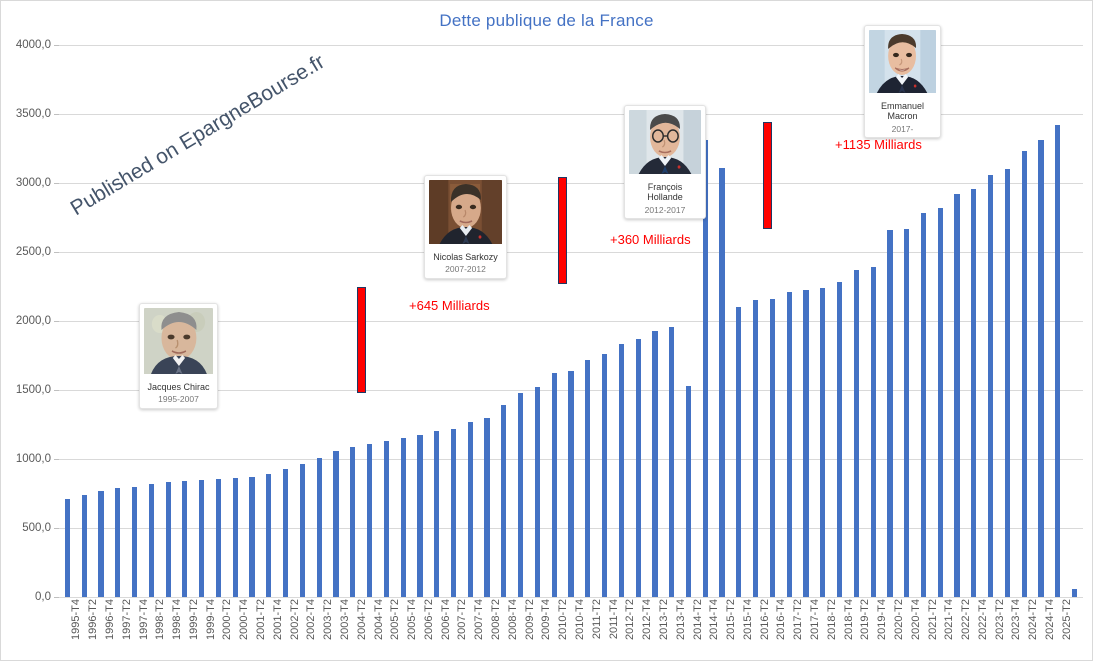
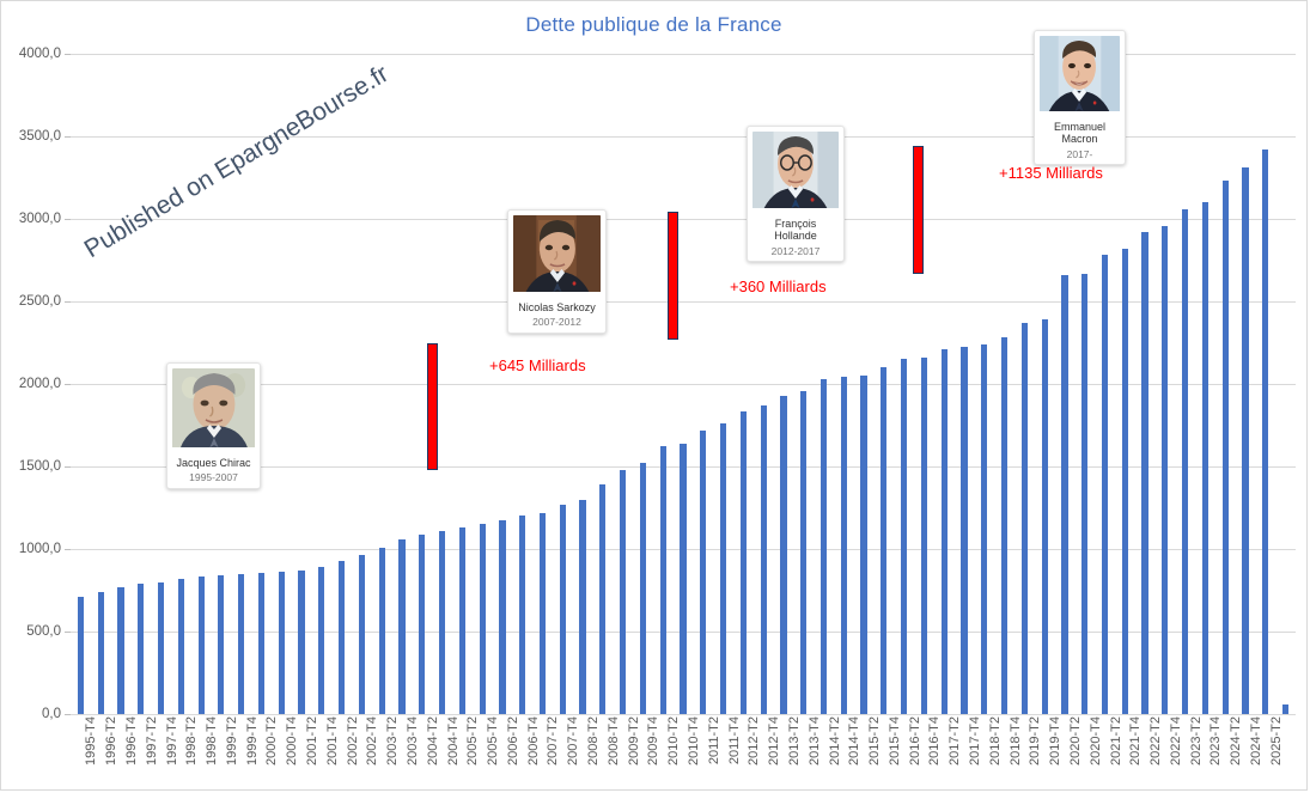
2014-T2: 1530 -> 2030
2014-T4: 3310 -> 2040
2015-T2: 3110 -> 2050
